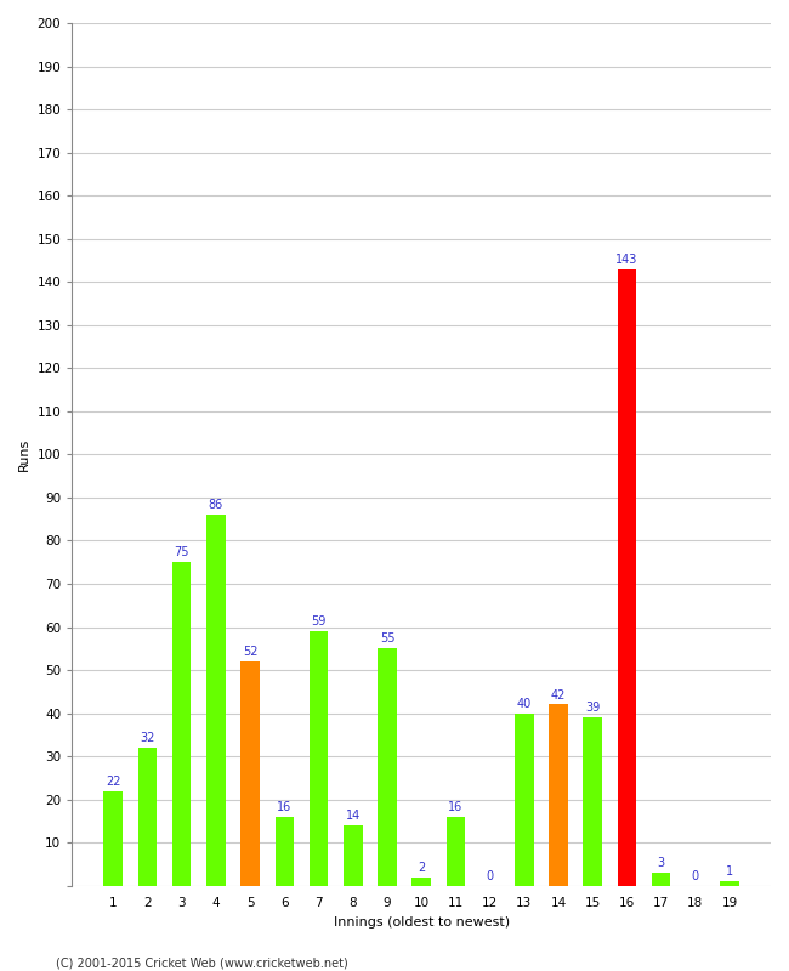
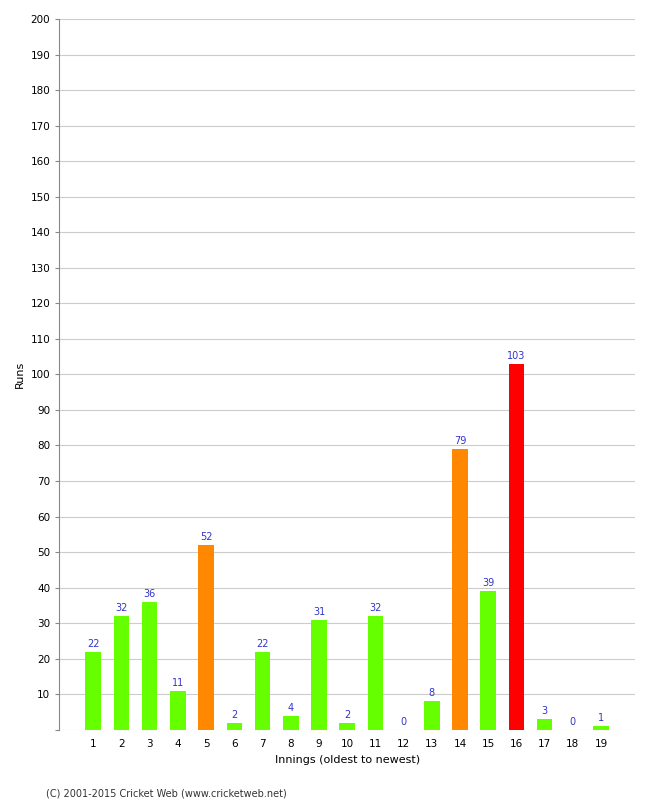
3: 75 -> 36
4: 86 -> 11
6: 16 -> 2
7: 59 -> 22
8: 14 -> 4
9: 55 -> 31
11: 16 -> 32
13: 40 -> 8
14: 42 -> 79
16: 143 -> 103
